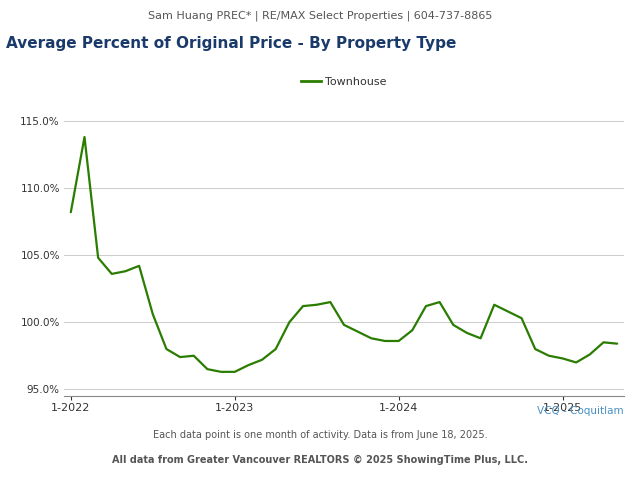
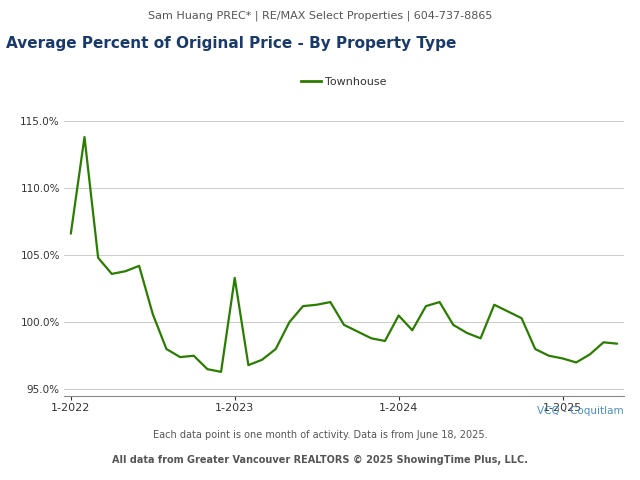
1-2022: 108.2% -> 106.6%
1-2023: 96.3% -> 103.3%
1-2024: 98.6% -> 100.5%
